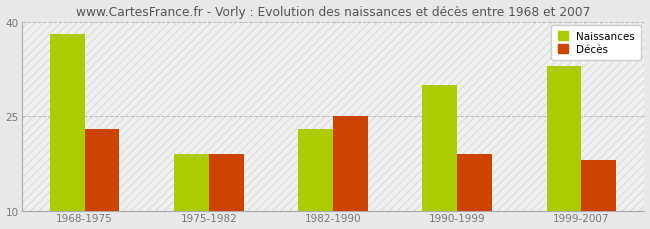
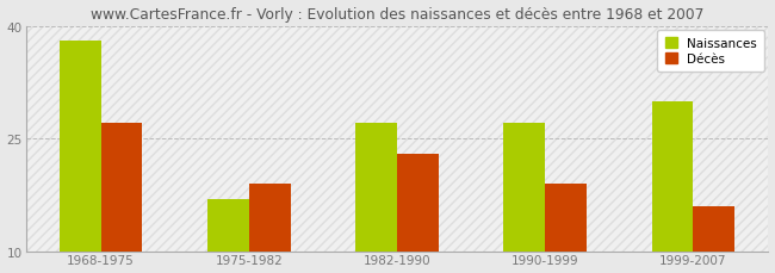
Décès/1968-1975: 23 -> 27
Naissances/1975-1982: 19 -> 17
Naissances/1982-1990: 23 -> 27
Décès/1982-1990: 25 -> 23
Naissances/1990-1999: 30 -> 27
Naissances/1999-2007: 33 -> 30
Décès/1999-2007: 18 -> 16
